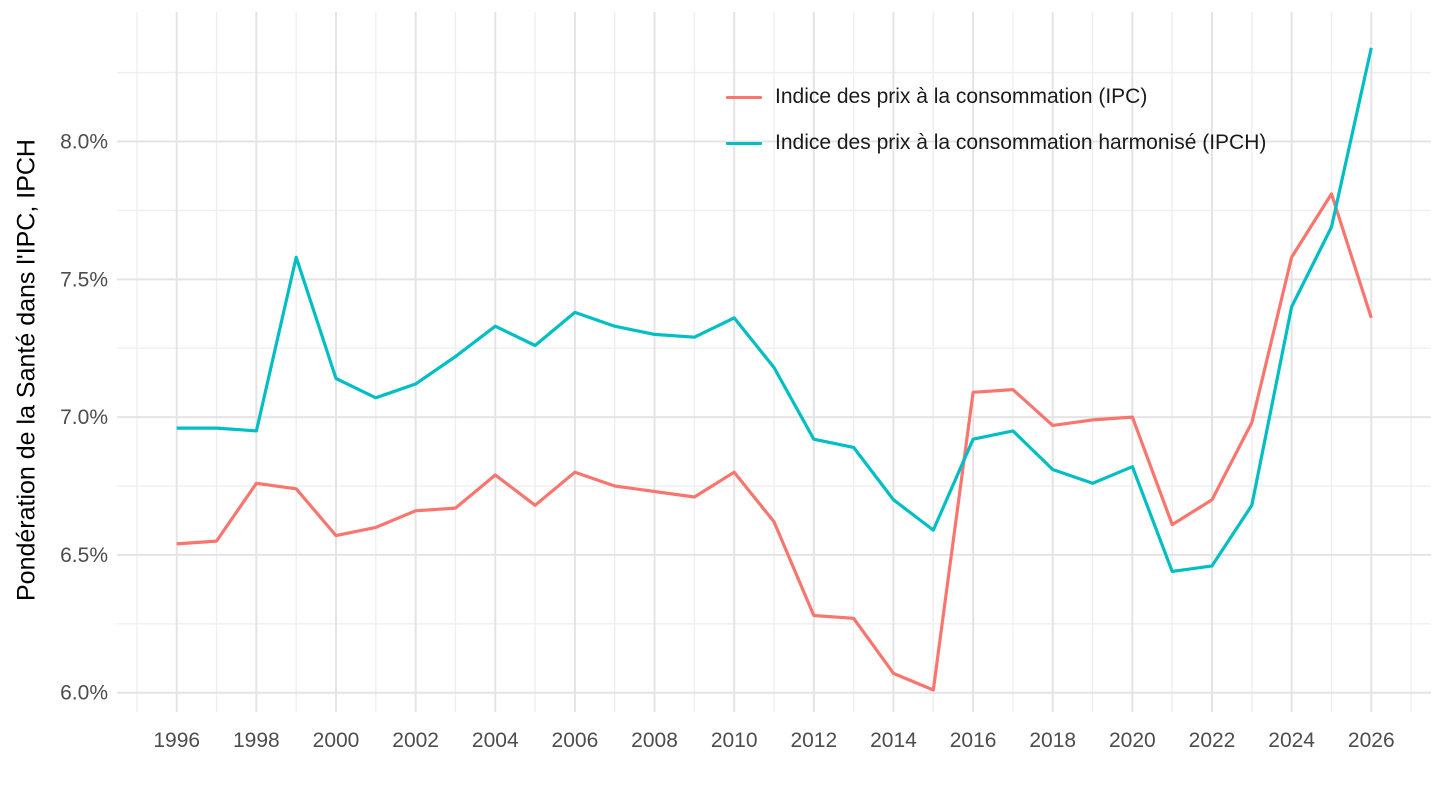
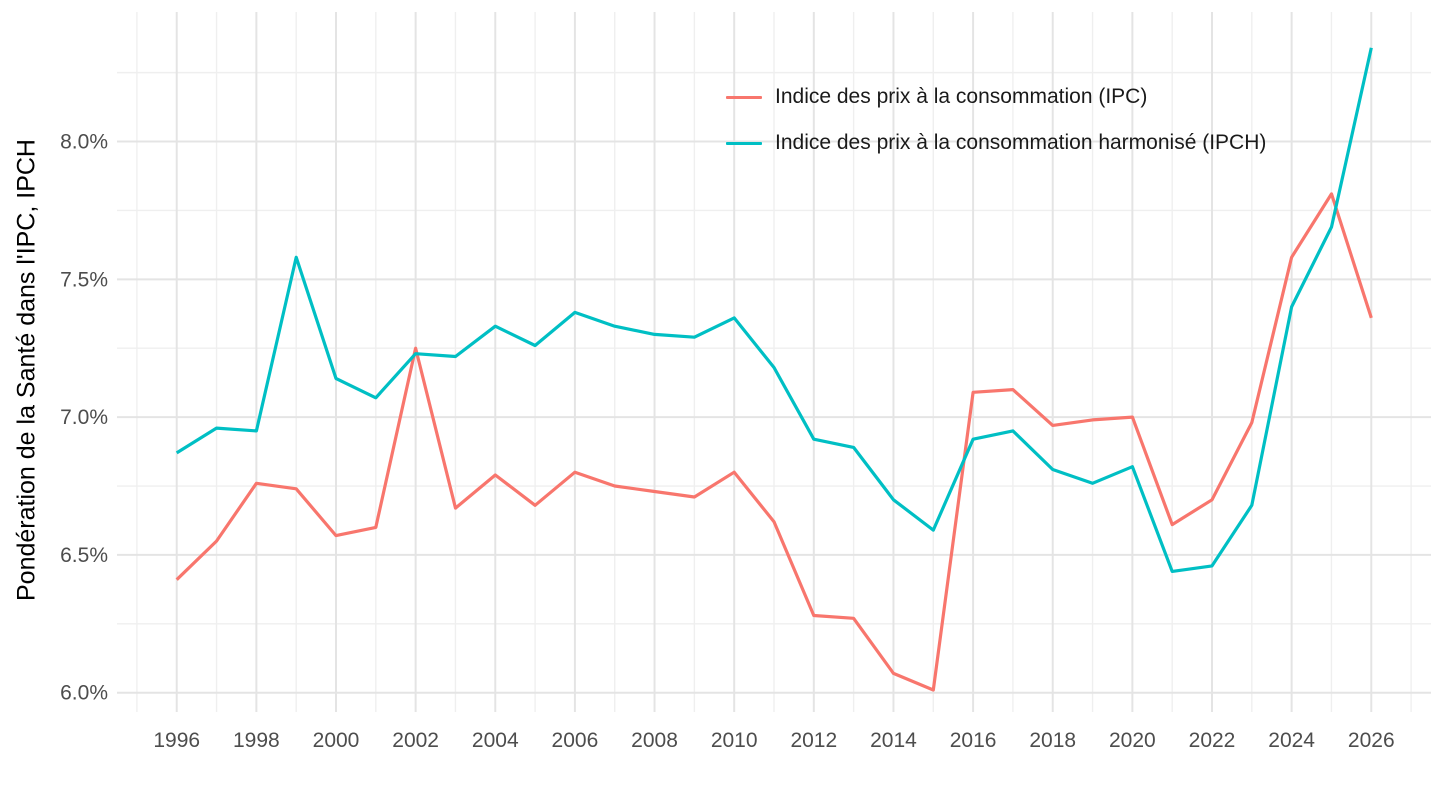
Indice des prix à la consommation (IPC)/1996: 6.54% -> 6.41%
Indice des prix à la consommation harmonisé (IPCH)/1996: 6.96% -> 6.87%
Indice des prix à la consommation (IPC)/2002: 6.66% -> 7.25%
Indice des prix à la consommation harmonisé (IPCH)/2002: 7.12% -> 7.23%
